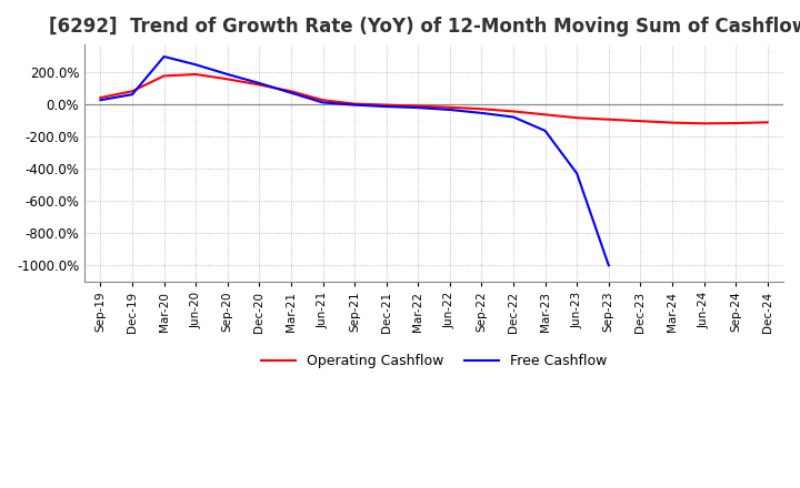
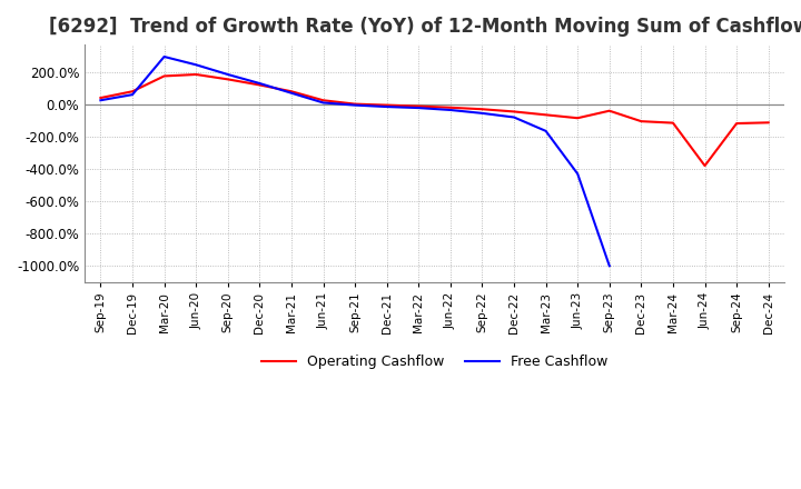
Operating Cashflow/Sep-23: -100% -> -40%
Operating Cashflow/Jun-24: -120% -> -380%
